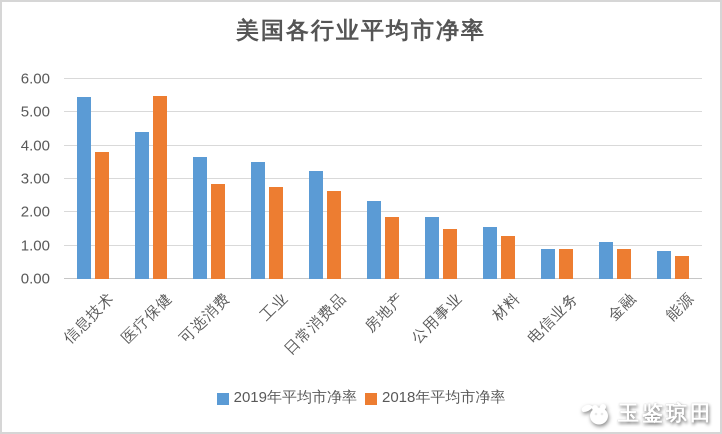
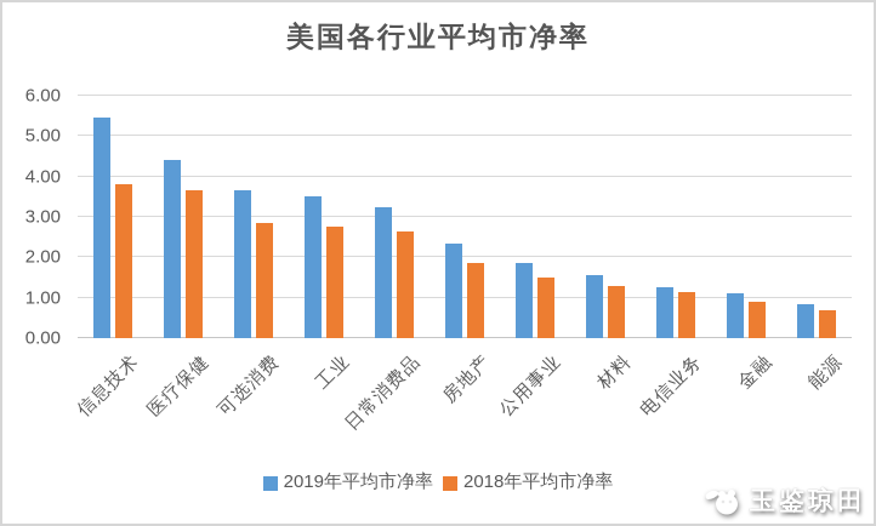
2018年平均市净率/医疗保健: 5.5 -> 3.6
2019年平均市净率/电信业务: 0.9 -> 1.2
2018年平均市净率/电信业务: 0.9 -> 1.1
